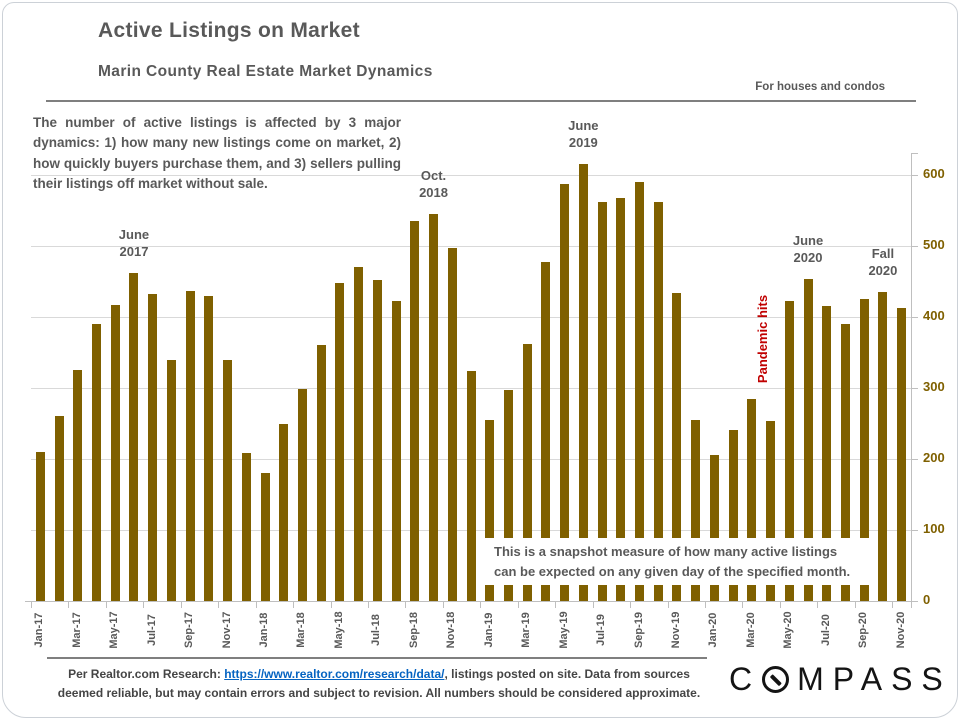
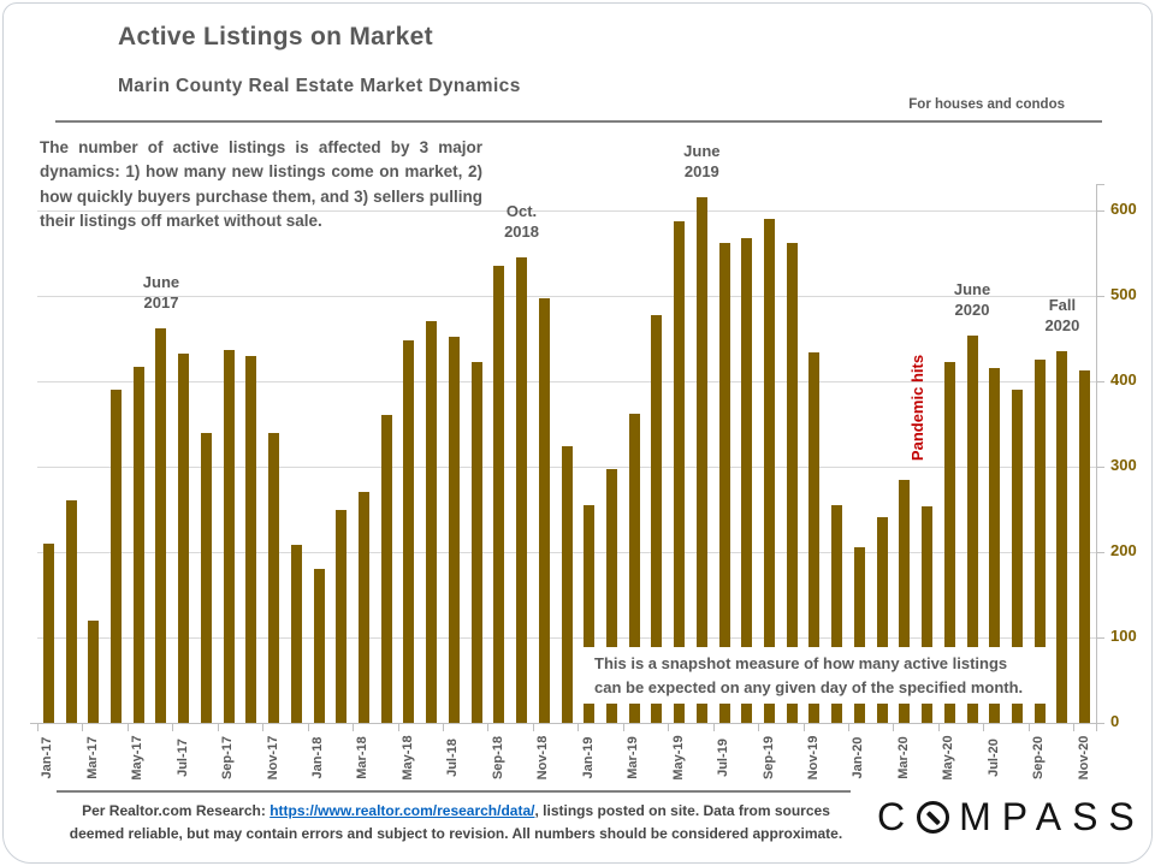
Mar-17: 320 -> 120
Mar-18: 300 -> 270
